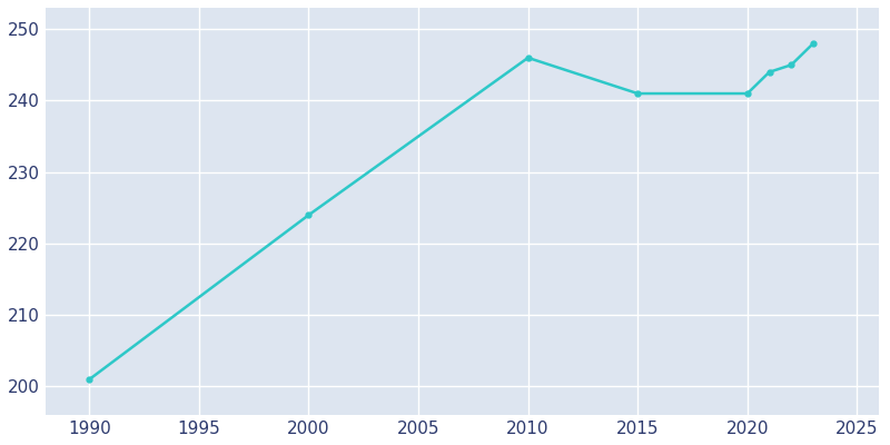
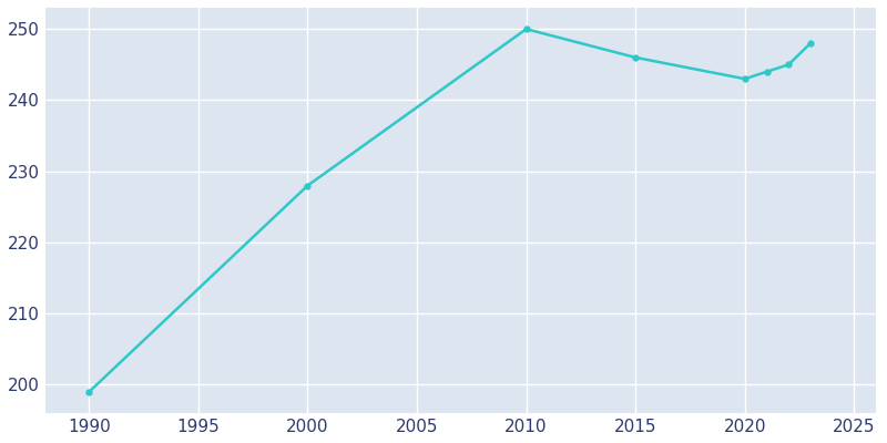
1990: 201 -> 199
2000: 224 -> 228
2010: 246 -> 250
2015: 241 -> 246
2020: 241 -> 243
